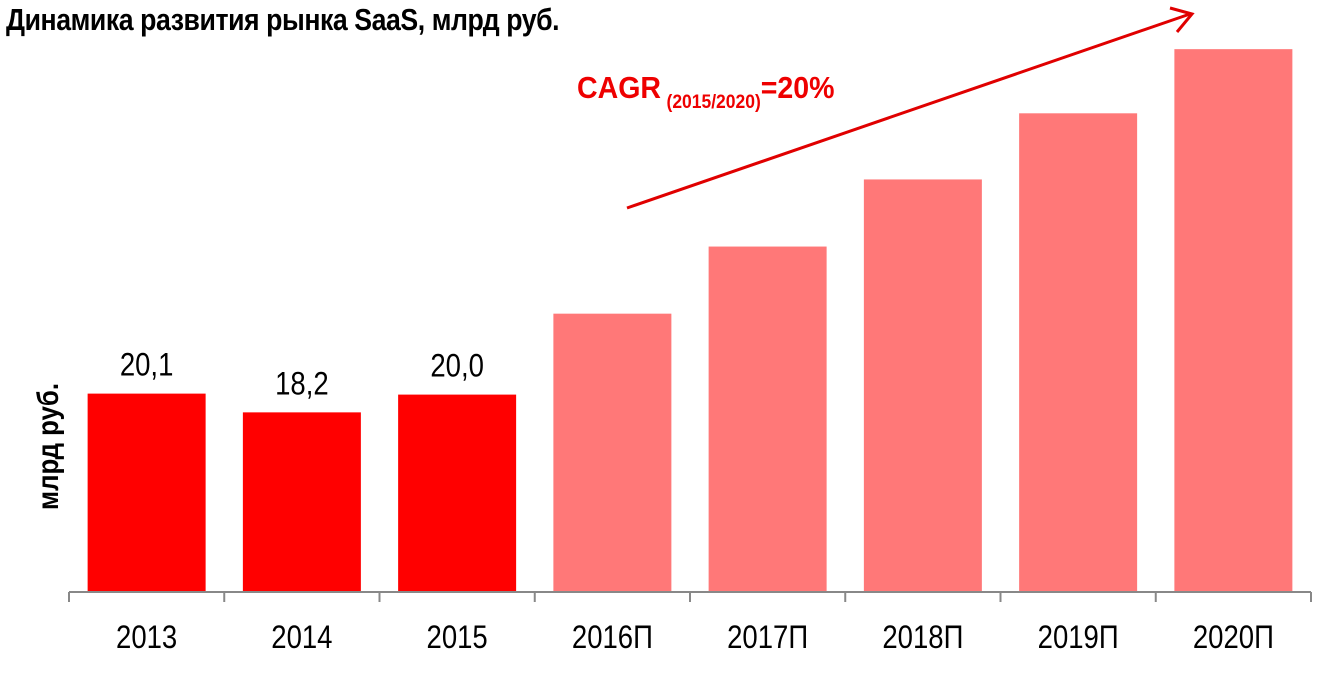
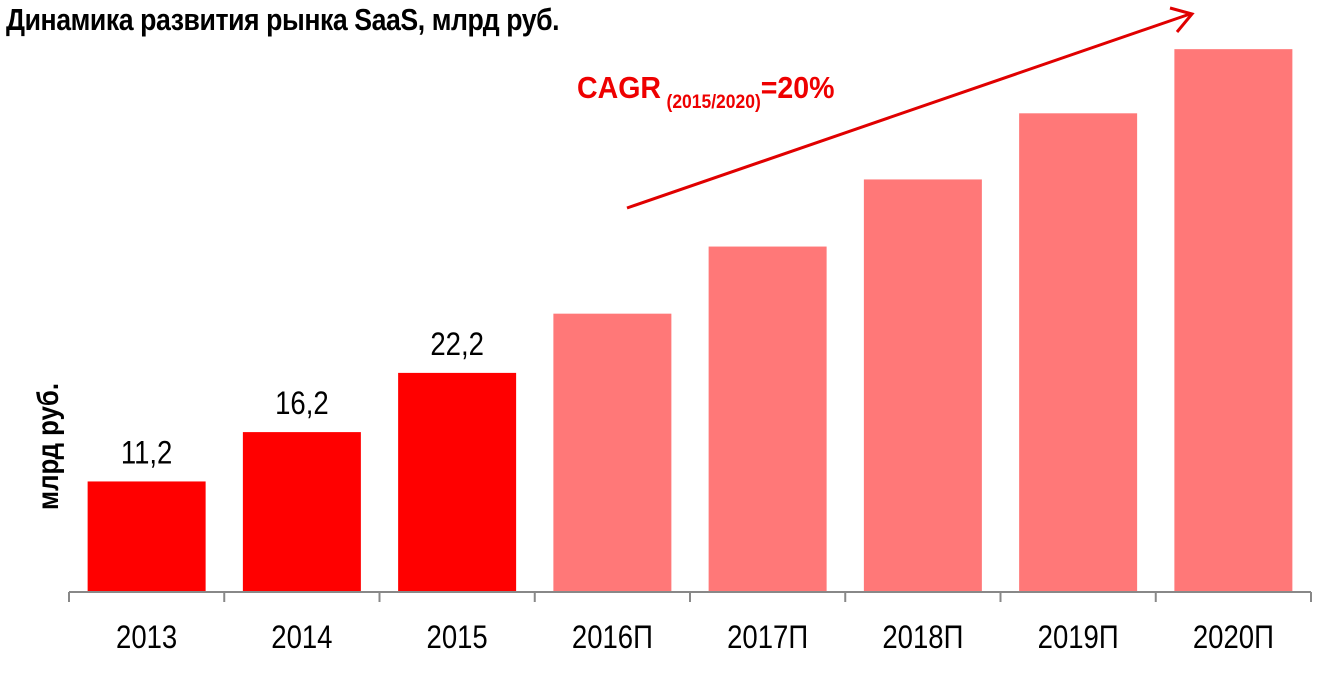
2013: 20,1 -> 11,2
2014: 18,2 -> 16,2
2015: 20,0 -> 22,2
